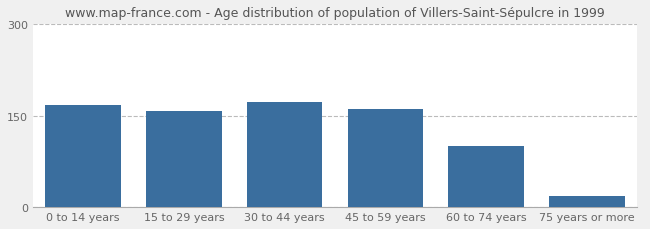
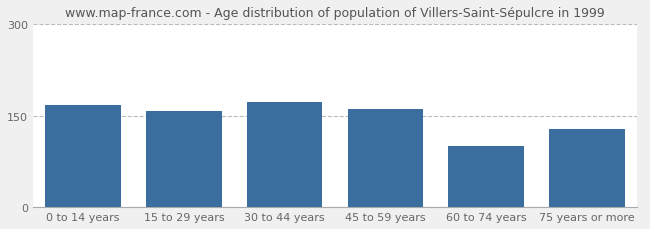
75 years or more: 18 -> 128
